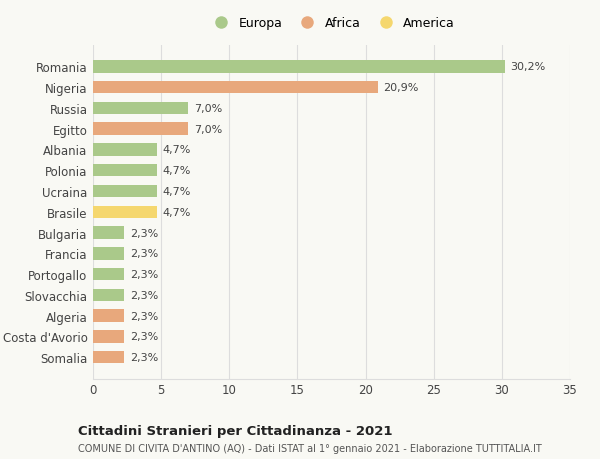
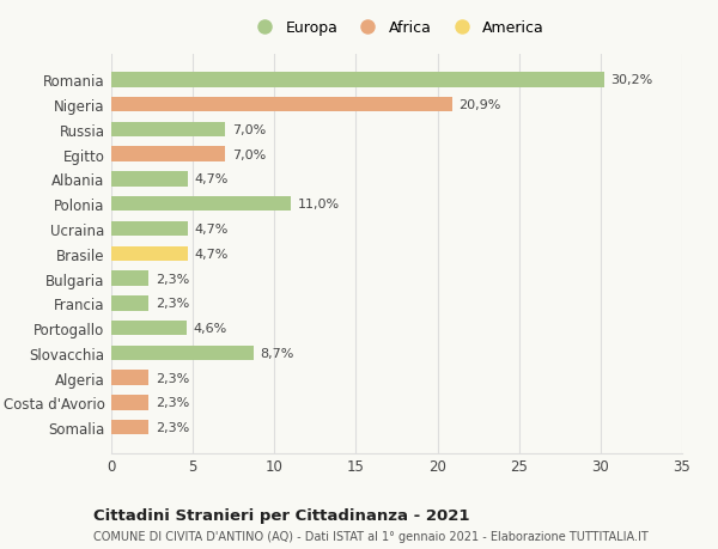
Polonia: 4,7% -> 11,0%
Portogallo: 2,3% -> 4,6%
Slovacchia: 2,3% -> 8,7%
